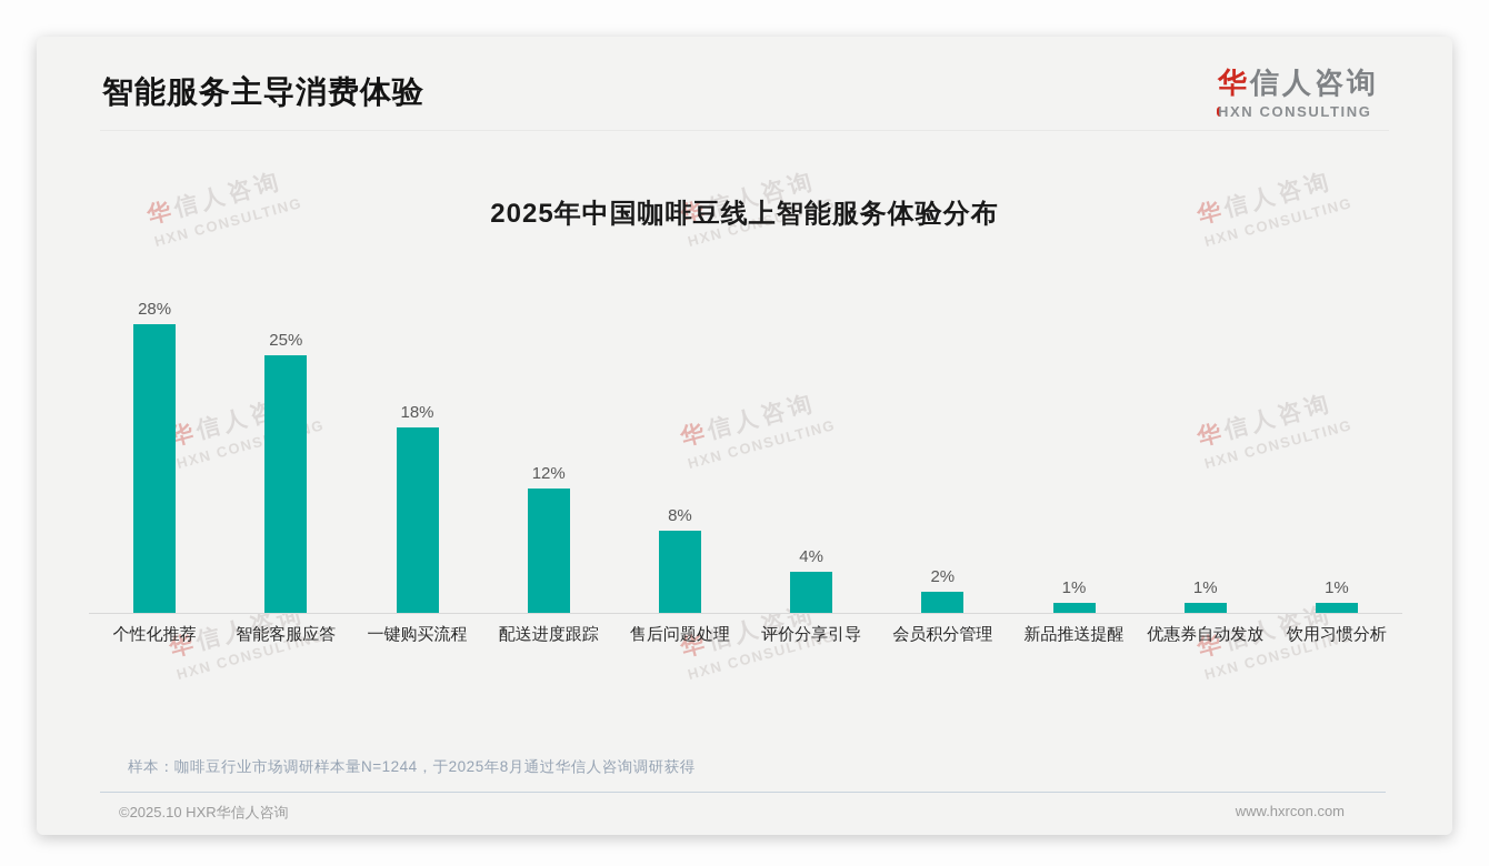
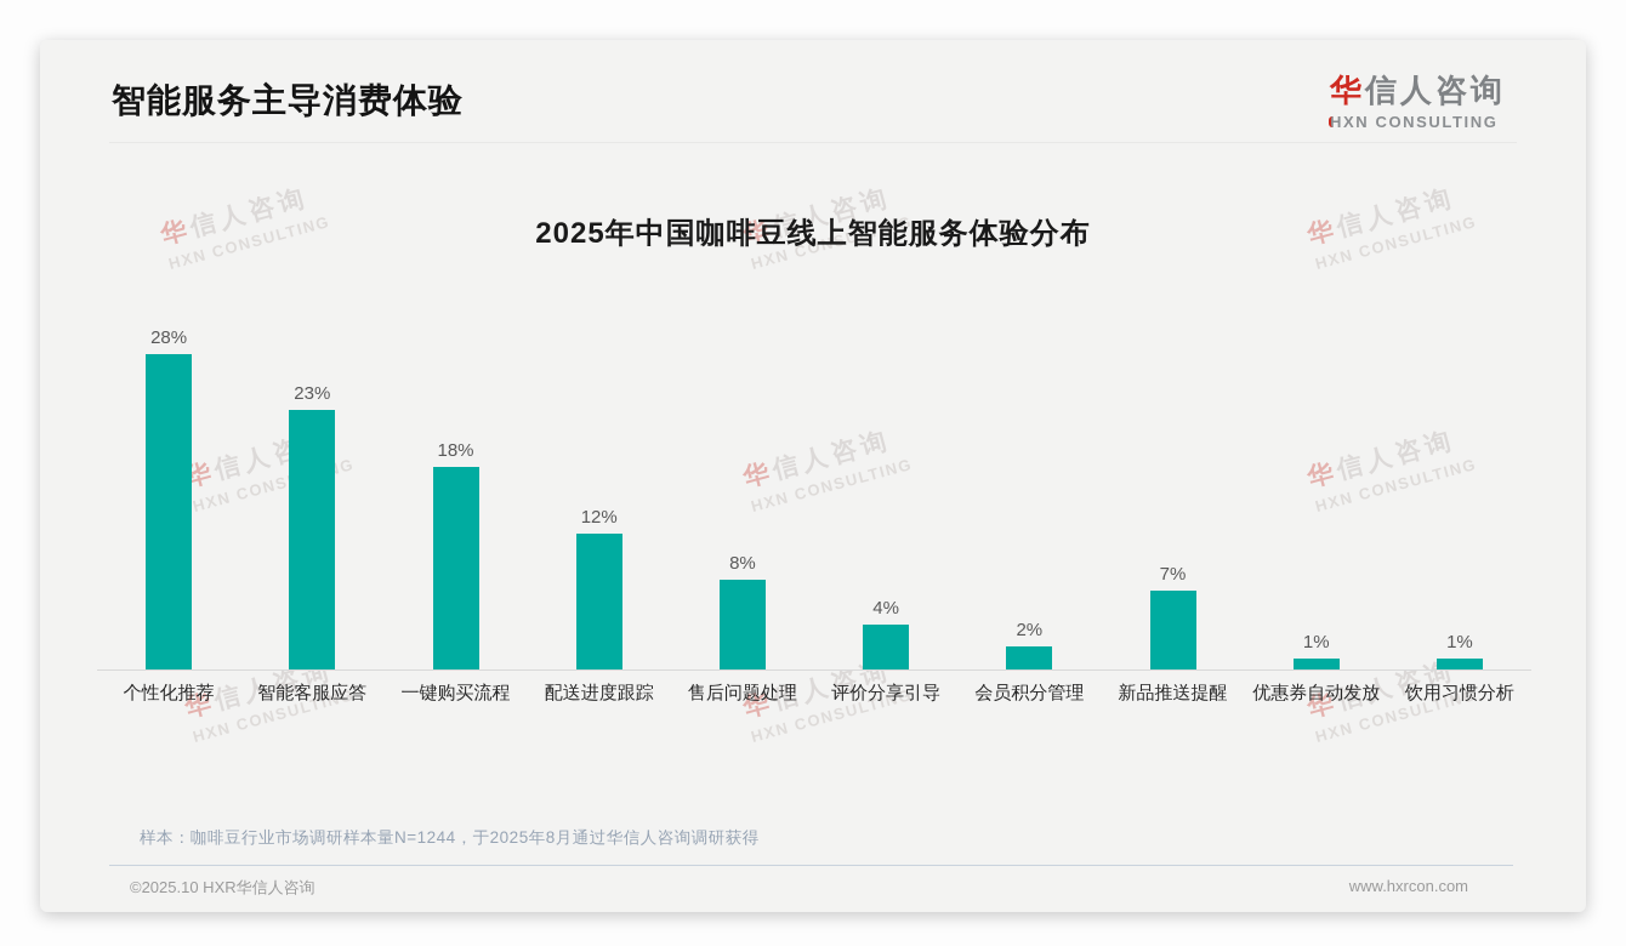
智能客服应答: 25% -> 23%
新品推送提醒: 1% -> 7%
